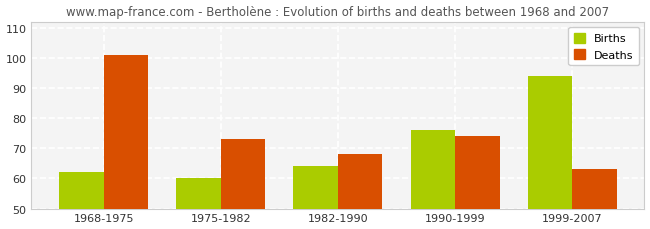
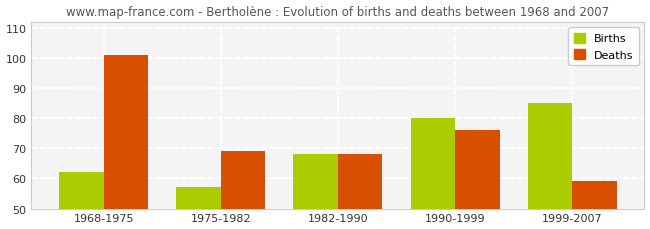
Births/1975-1982: 60 -> 57
Deaths/1975-1982: 73 -> 69
Births/1982-1990: 64 -> 68
Births/1990-1999: 76 -> 80
Deaths/1990-1999: 74 -> 76
Births/1999-2007: 94 -> 85
Deaths/1999-2007: 63 -> 59
